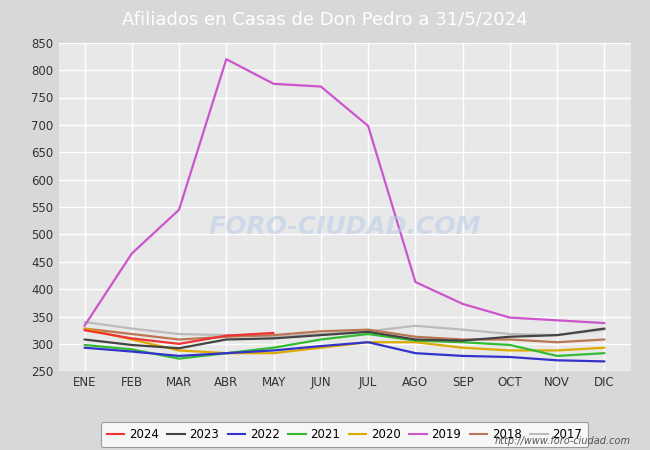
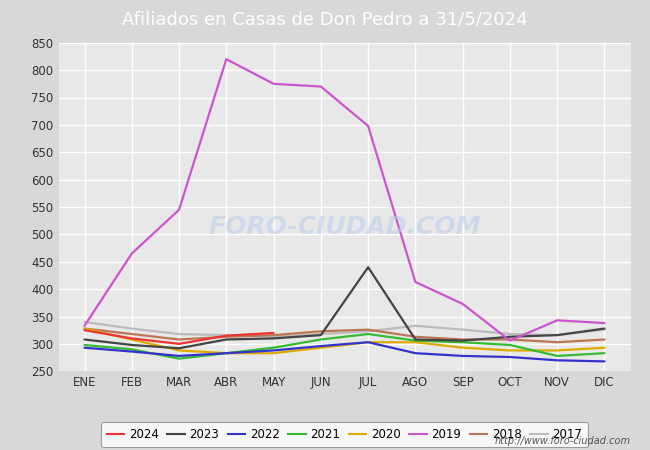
2023/JUL: 322 -> 440
2019/OCT: 348 -> 306
